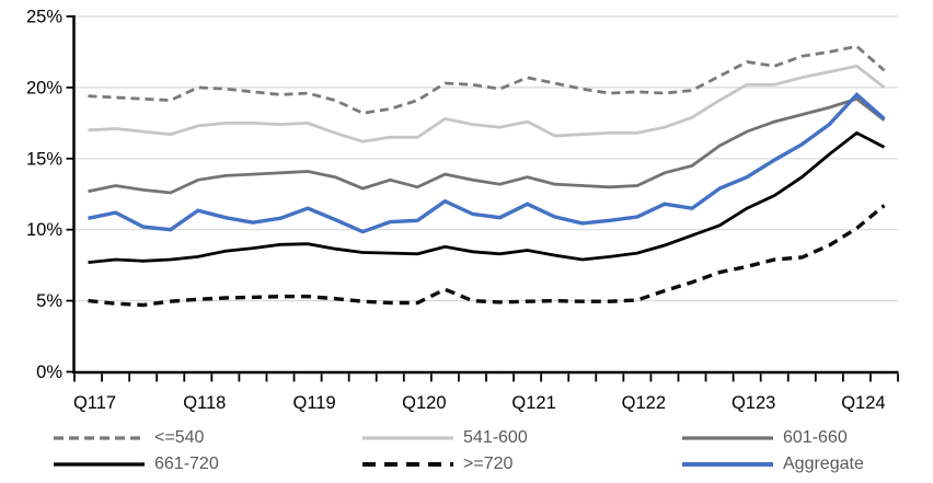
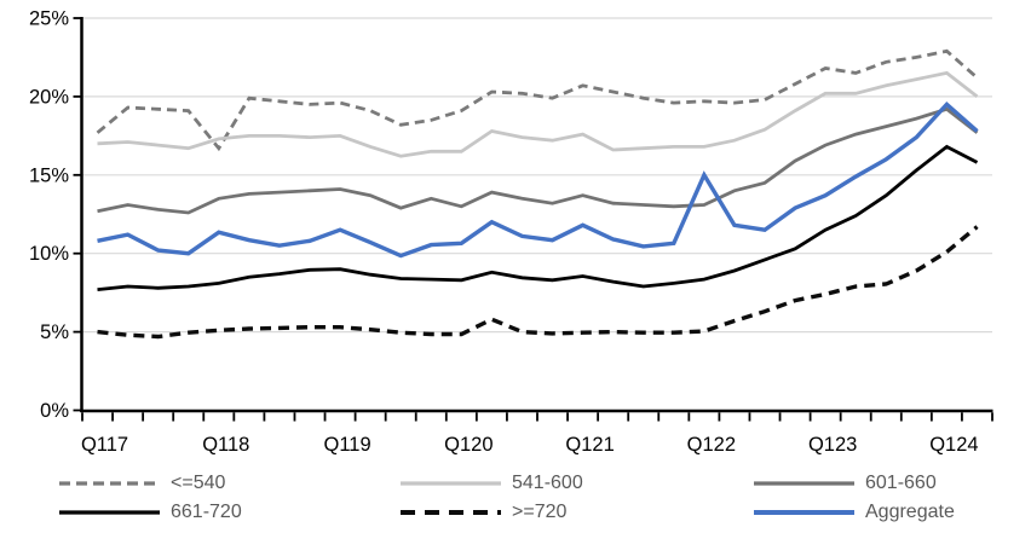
<=540/Q117: 19.4% -> 17.7%
<=540/Q118: 20.0% -> 16.7%
Aggregate/Q122: 10.9% -> 15.0%
